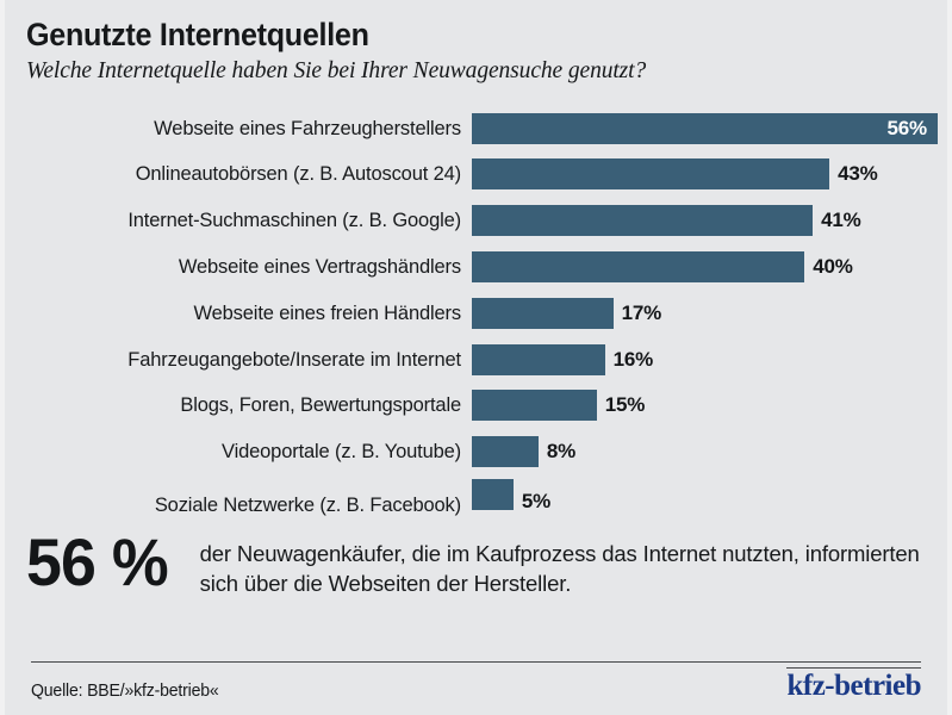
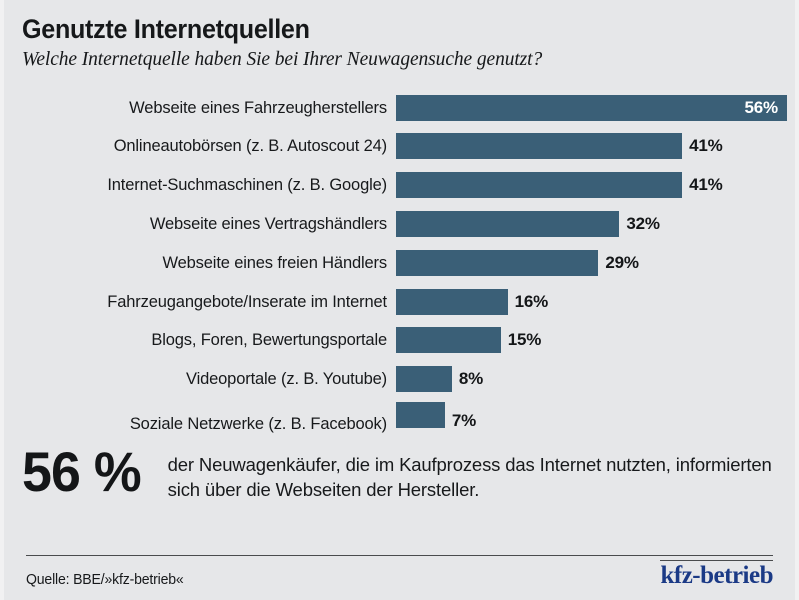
Onlineautobörsen (z. B. Autoscout 24): 43% -> 41%
Webseite eines Vertragshändlers: 40% -> 32%
Webseite eines freien Händlers: 17% -> 29%
Soziale Netzwerke (z. B. Facebook): 5% -> 7%
